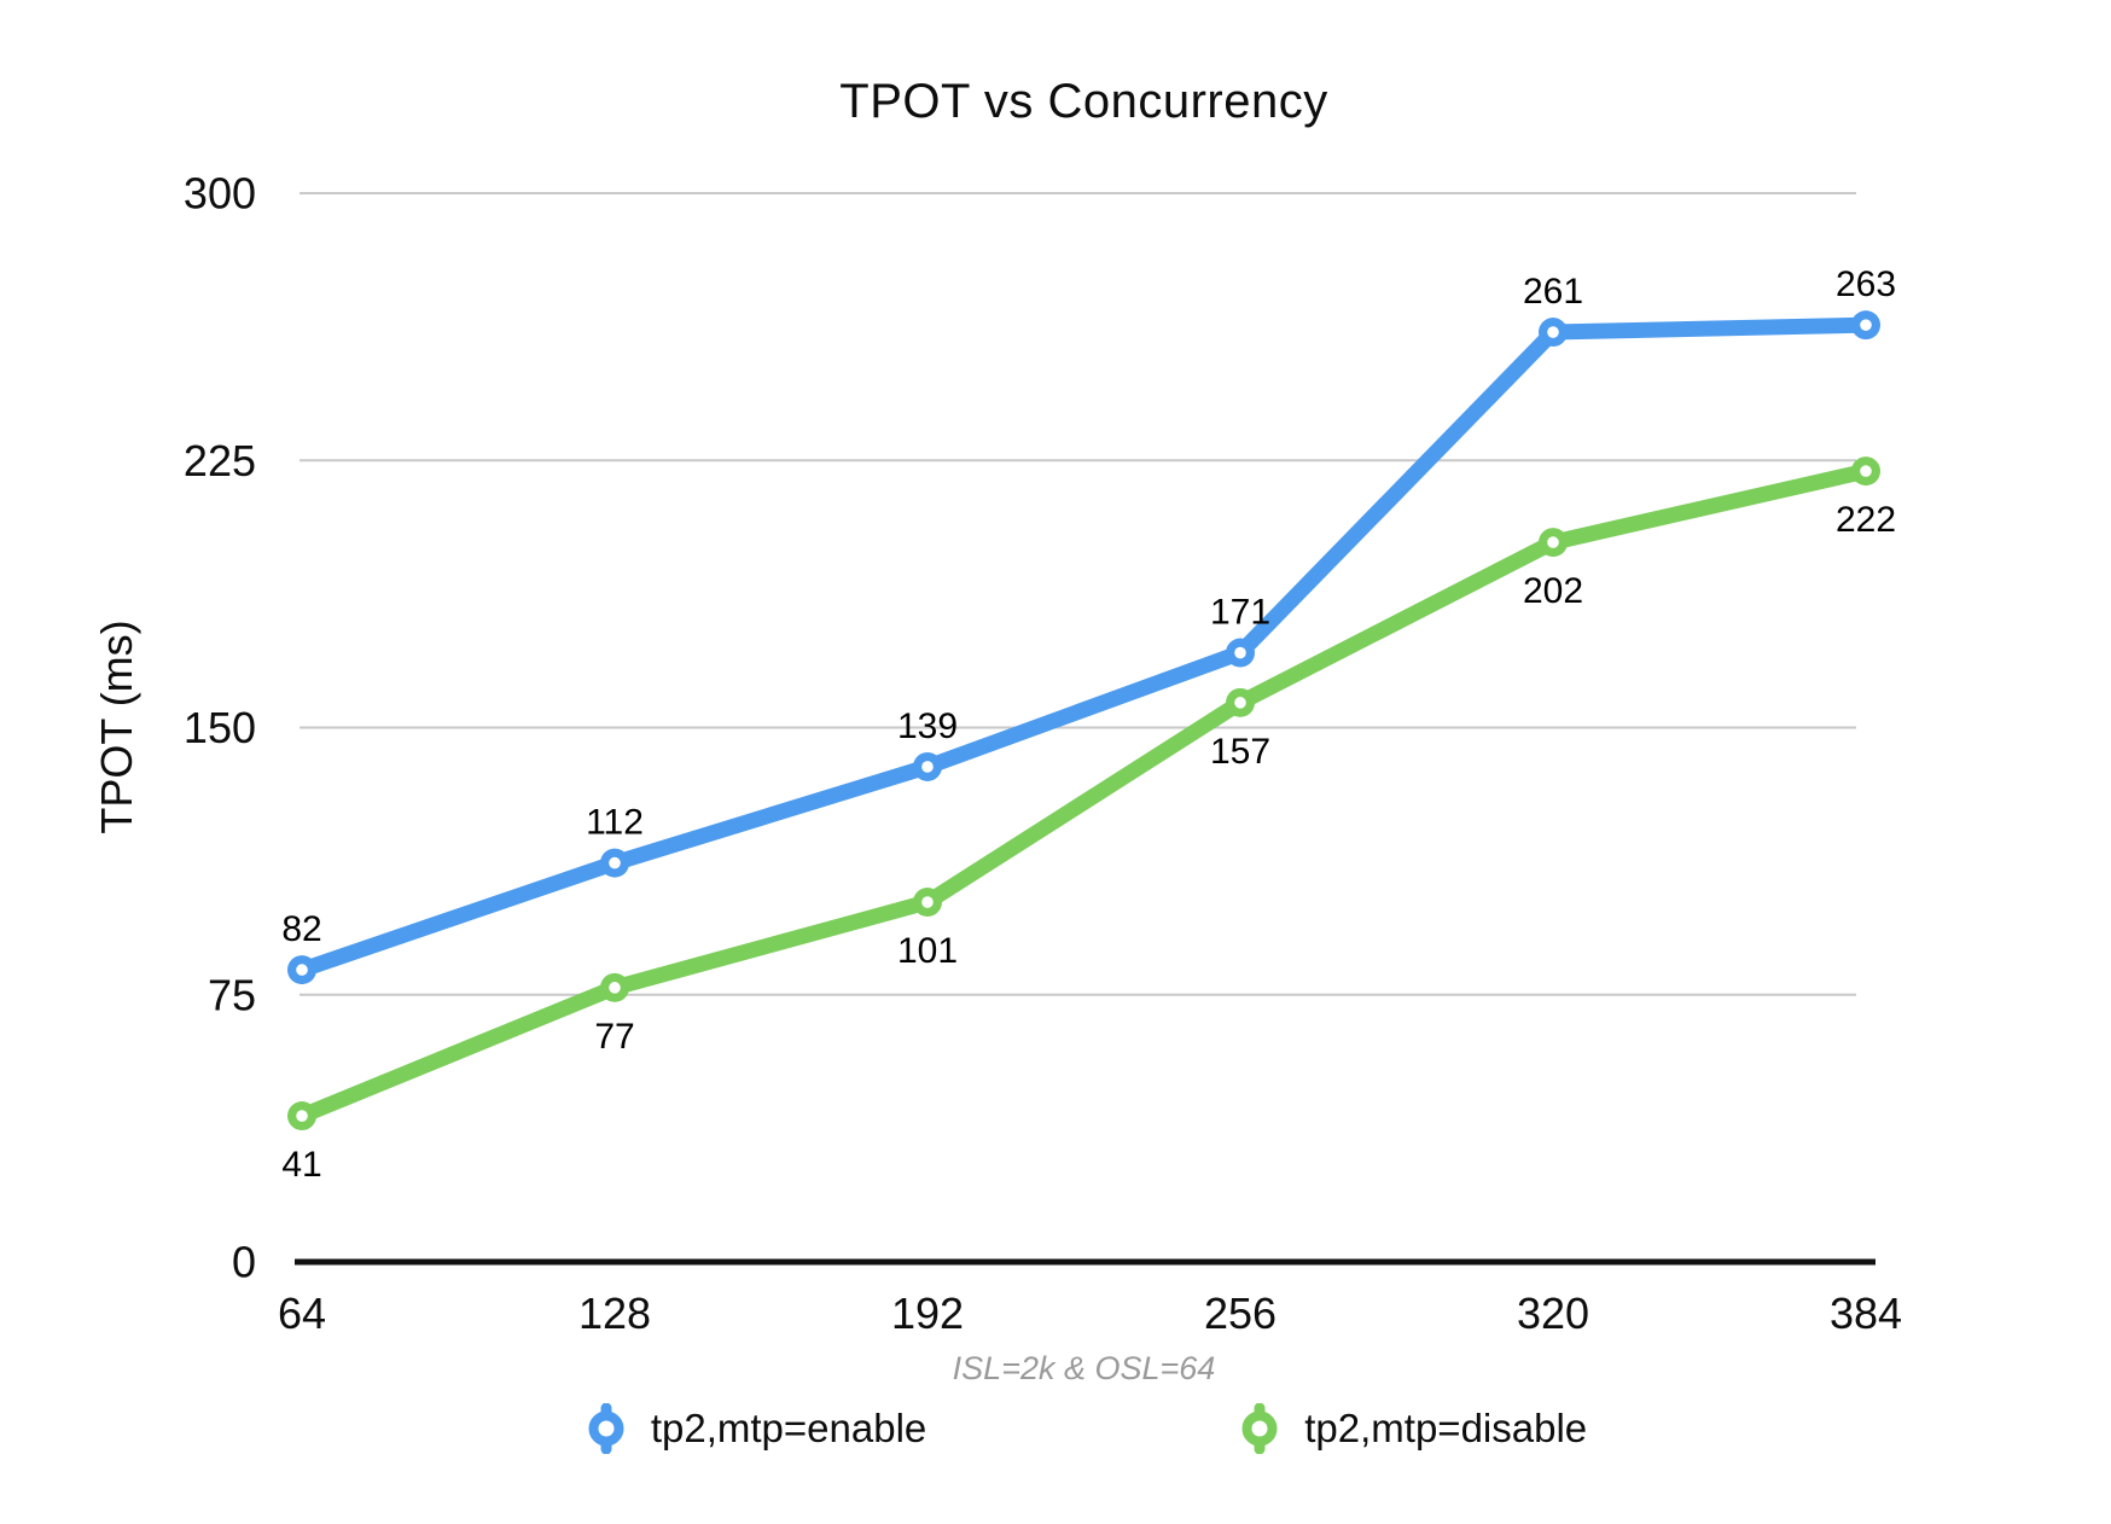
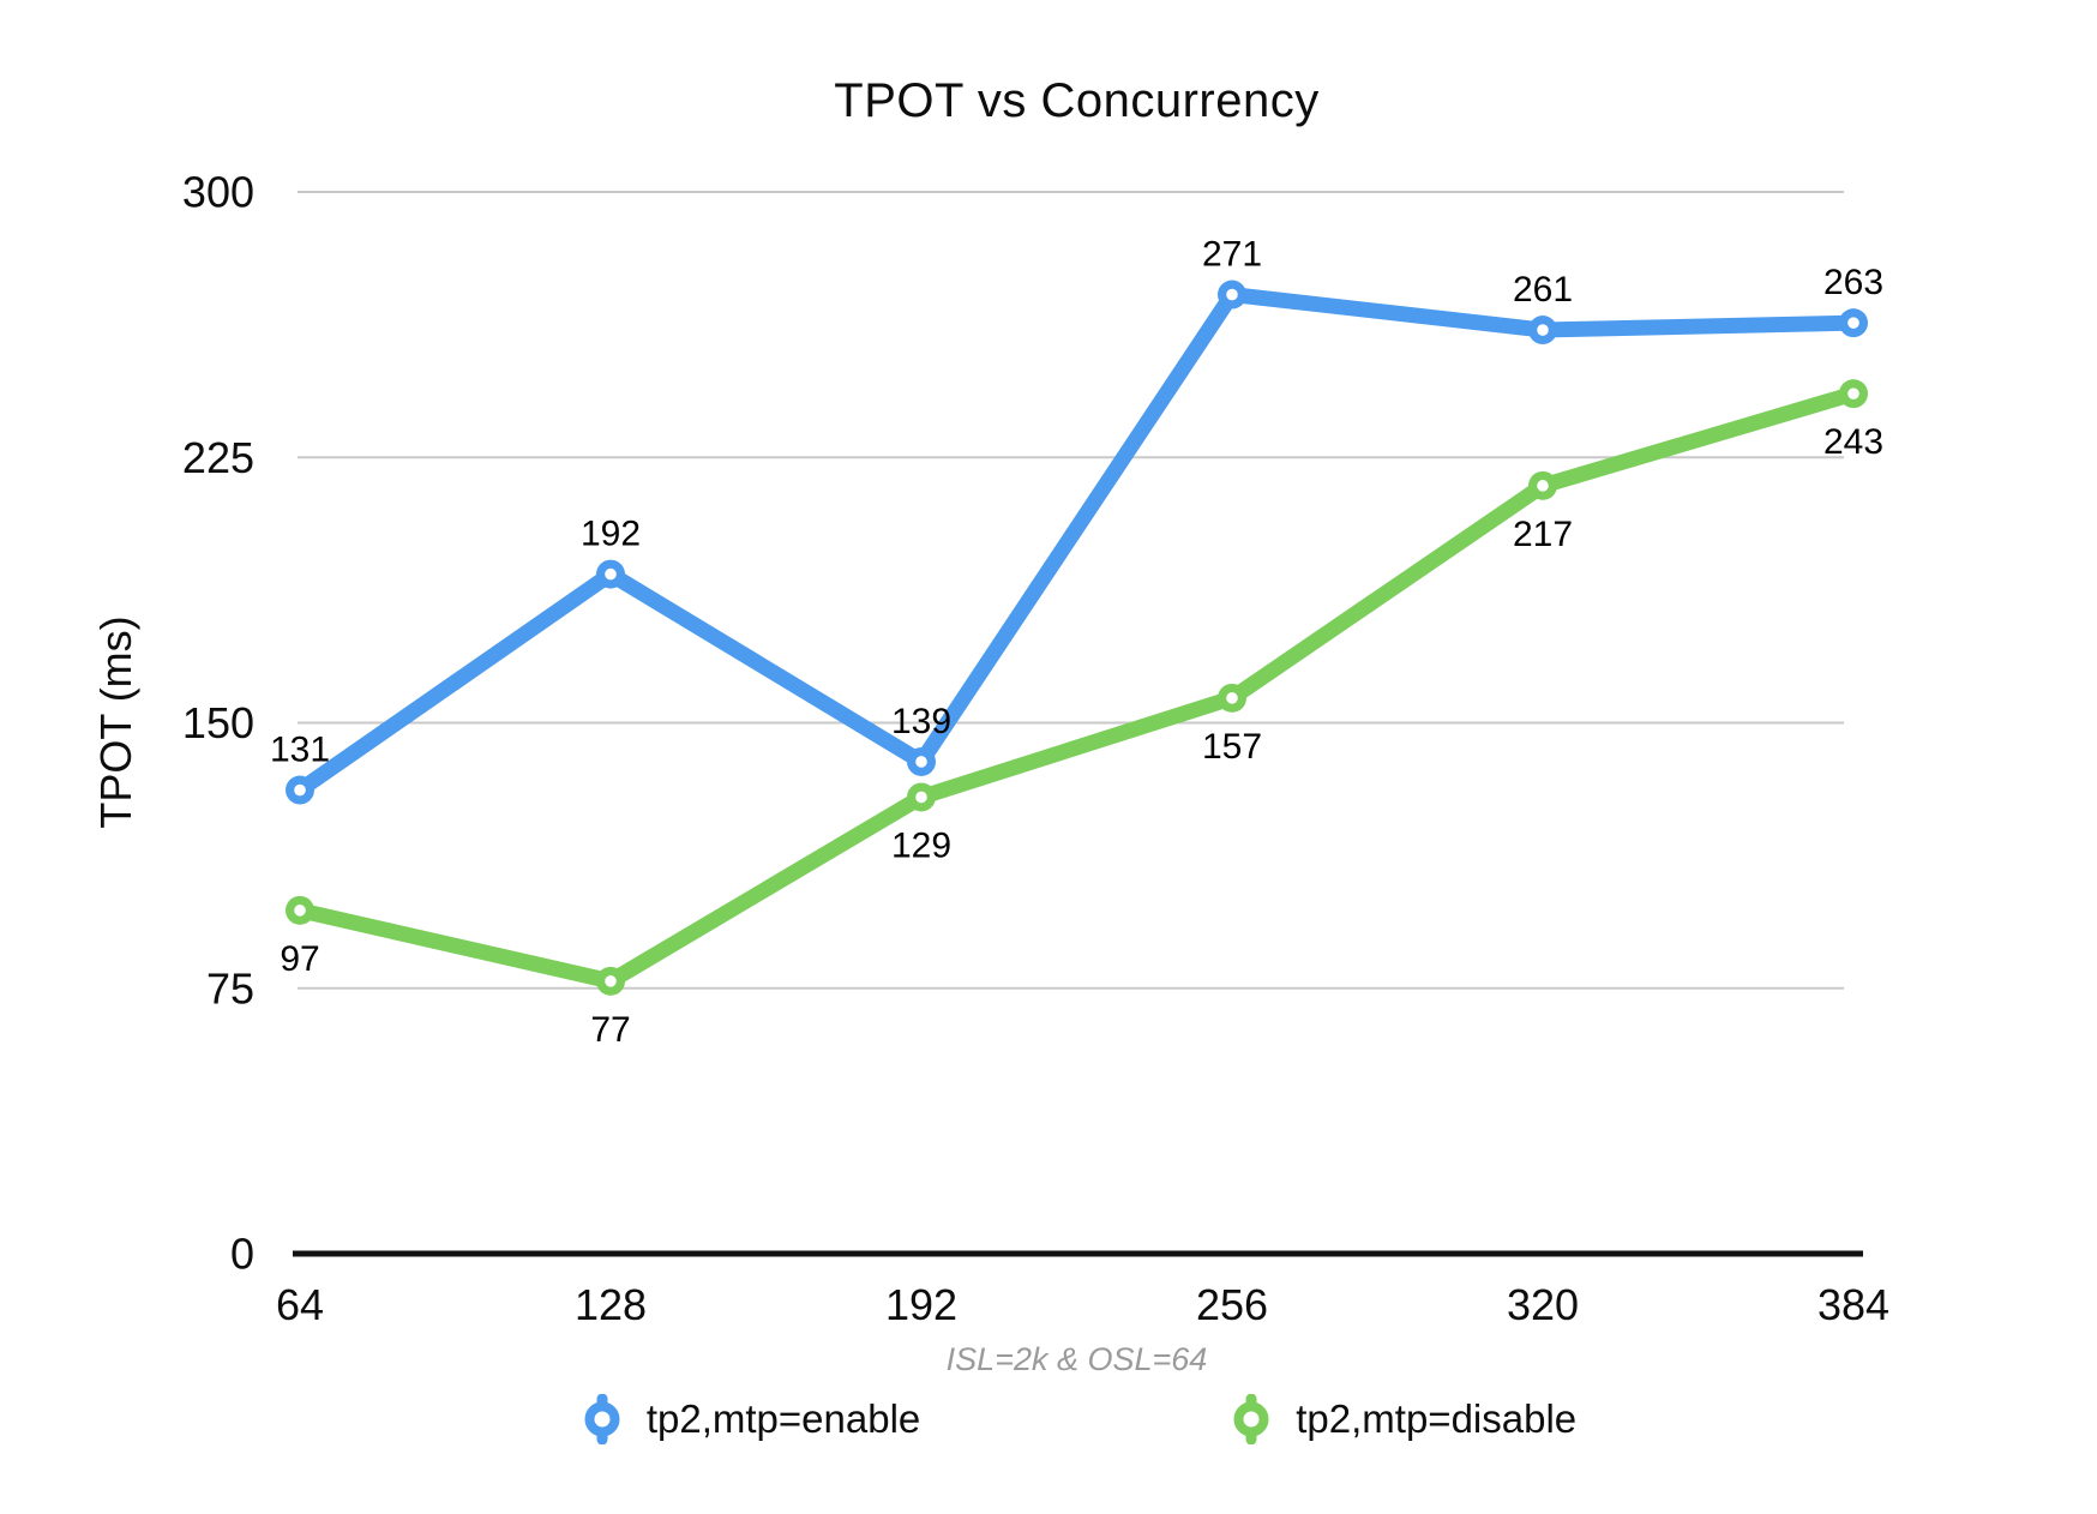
tp2,mtp=enable/64: 82 -> 131
tp2,mtp=disable/64: 41 -> 97
tp2,mtp=enable/128: 112 -> 192
tp2,mtp=disable/192: 101 -> 129
tp2,mtp=enable/256: 171 -> 271
tp2,mtp=disable/320: 202 -> 217
tp2,mtp=disable/384: 222 -> 243
